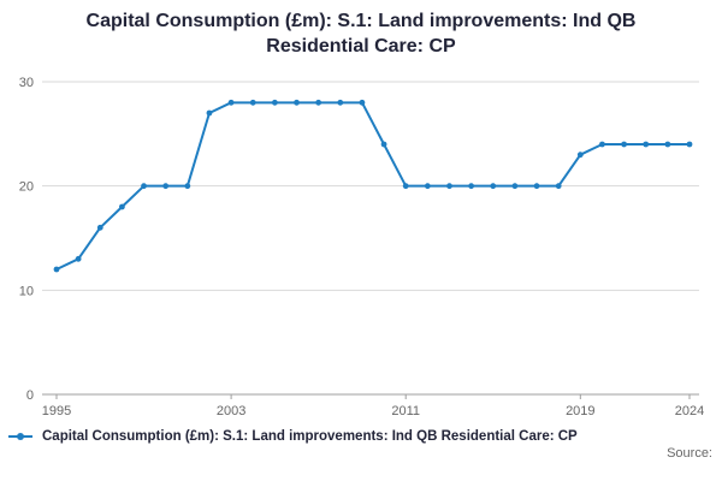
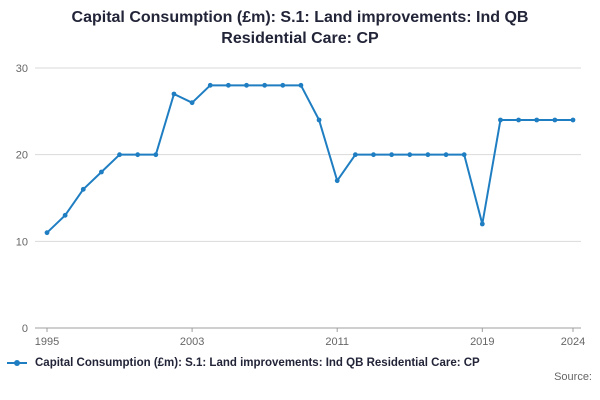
1995: 12 -> 11
2003: 28 -> 26
2011: 20 -> 17
2019: 23 -> 12
